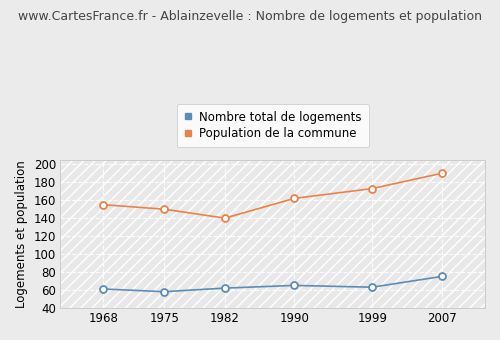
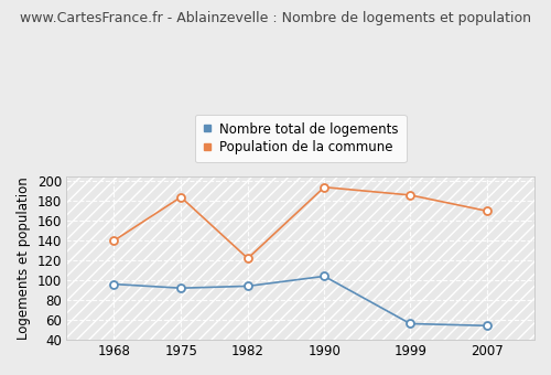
Nombre total de logements/1968: 61 -> 96
Population de la commune/1968: 155 -> 140
Nombre total de logements/1975: 58 -> 92
Population de la commune/1975: 150 -> 184
Nombre total de logements/1982: 62 -> 94
Population de la commune/1982: 140 -> 122
Nombre total de logements/1990: 65 -> 104
Population de la commune/1990: 162 -> 194
Nombre total de logements/1999: 63 -> 56
Population de la commune/1999: 173 -> 186
Nombre total de logements/2007: 75 -> 54
Population de la commune/2007: 190 -> 170
